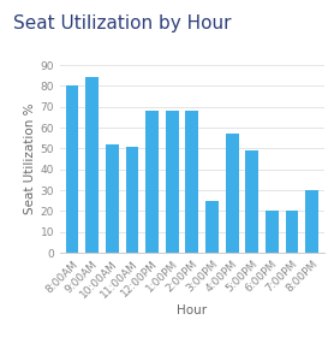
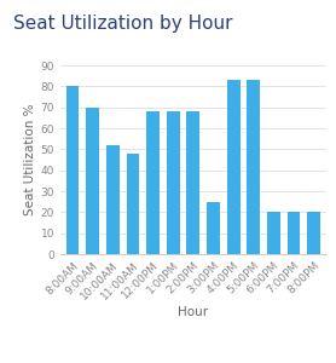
9:00AM: 84 -> 70
11:00AM: 51 -> 48
4:00PM: 57 -> 83
5:00PM: 49 -> 83
8:00PM: 30 -> 20
